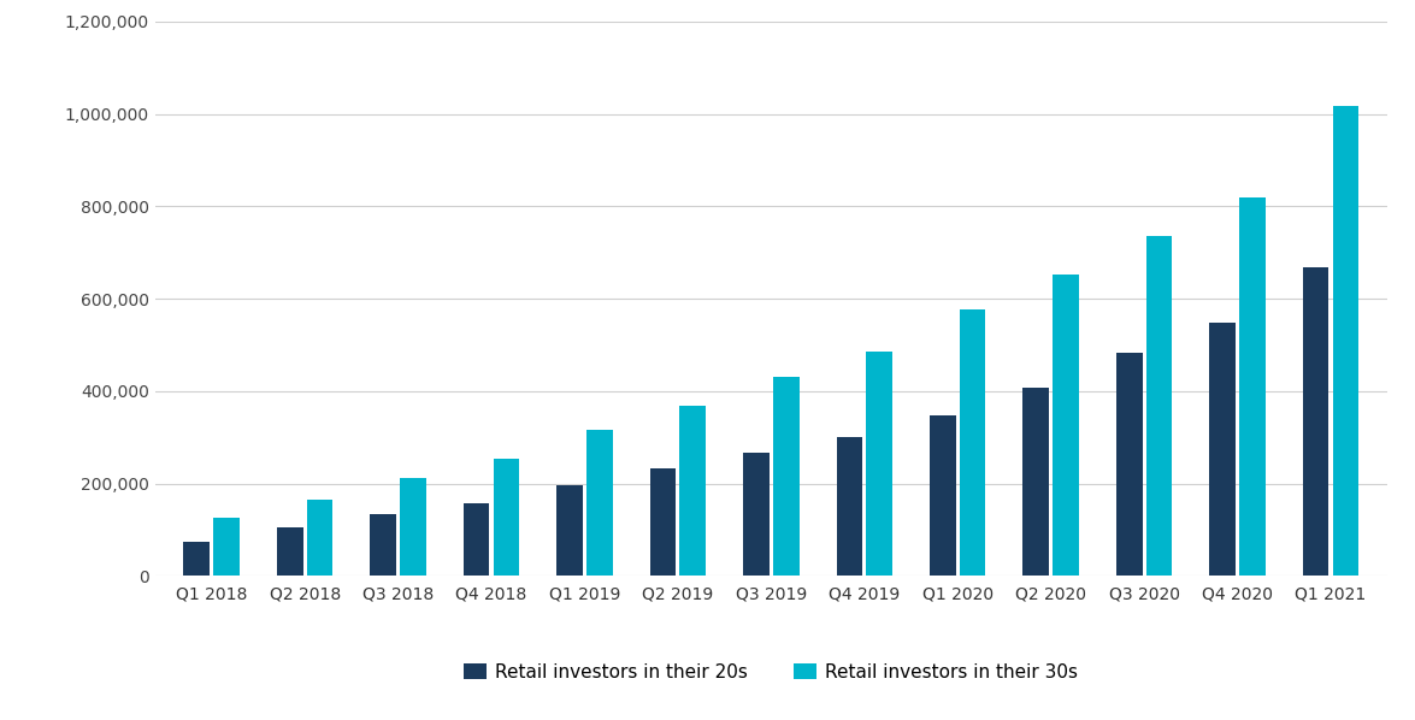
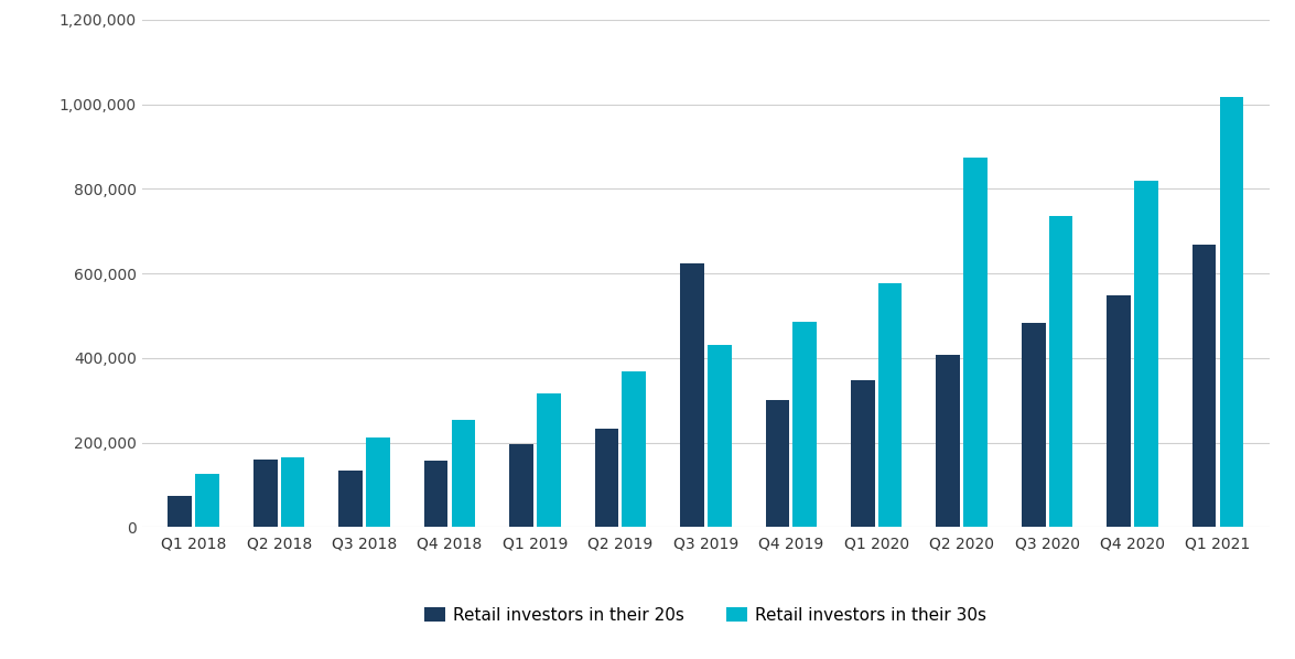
Retail investors in their 20s/Q2 2018: 105,000 -> 160,000
Retail investors in their 20s/Q3 2019: 268,000 -> 625,000
Retail investors in their 30s/Q2 2020: 653,000 -> 875,000
